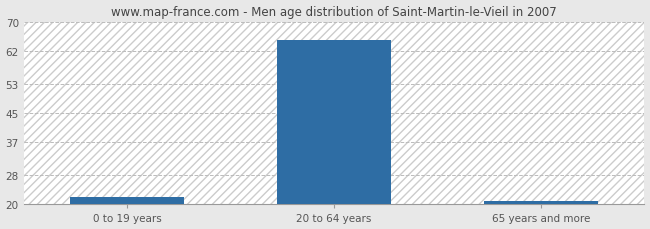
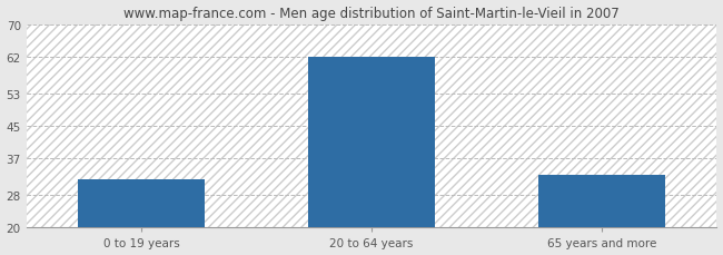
0 to 19 years: 22 -> 32
20 to 64 years: 65 -> 62
65 years and more: 21 -> 33
